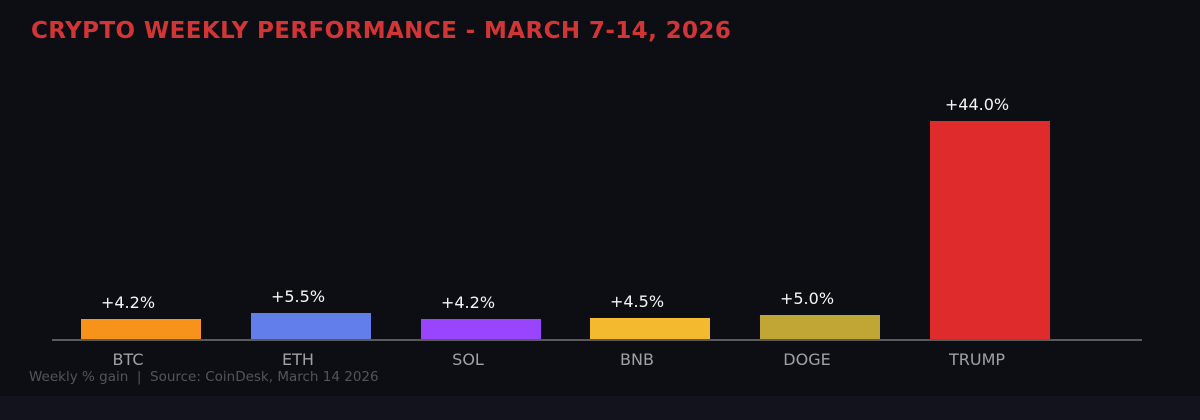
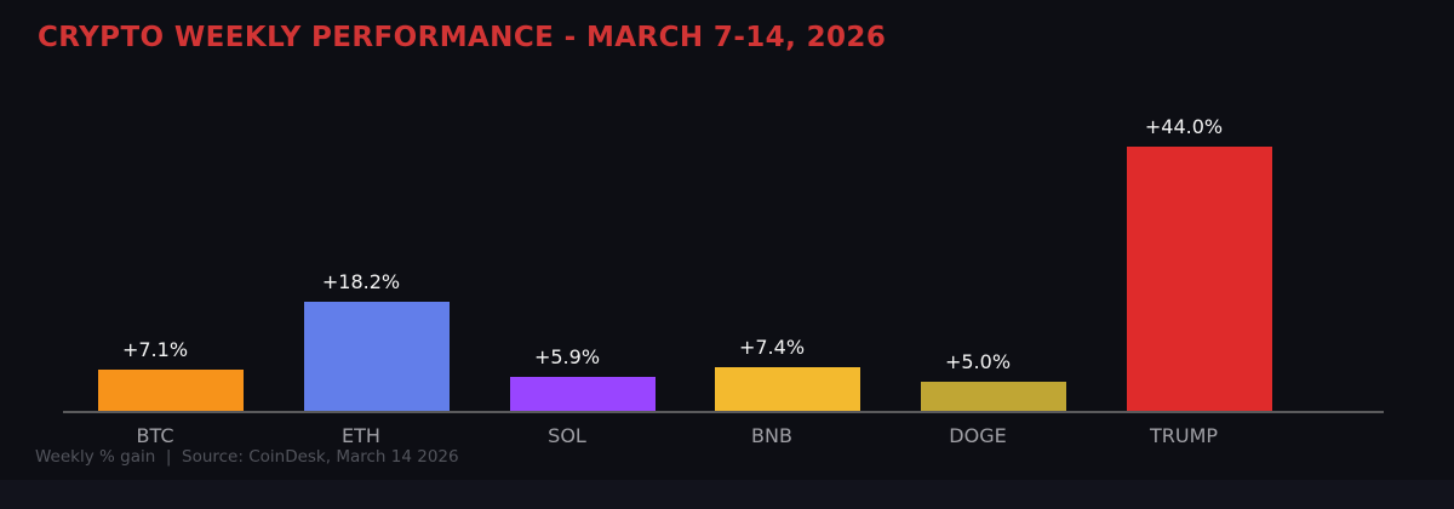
BTC: +4.2% -> +7.1%
ETH: +5.5% -> +18.2%
SOL: +4.2% -> +5.9%
BNB: +4.5% -> +7.4%
